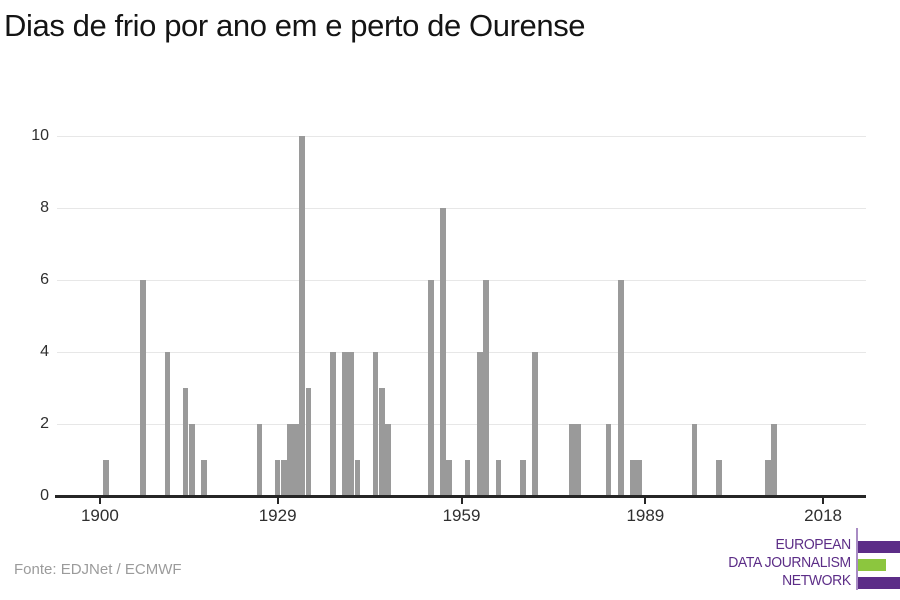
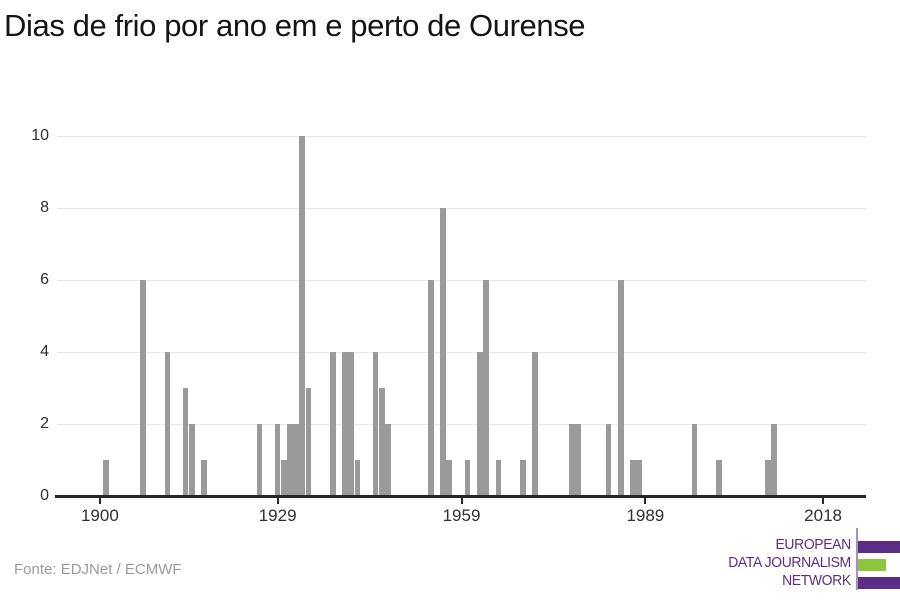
1929: 1 -> 2
